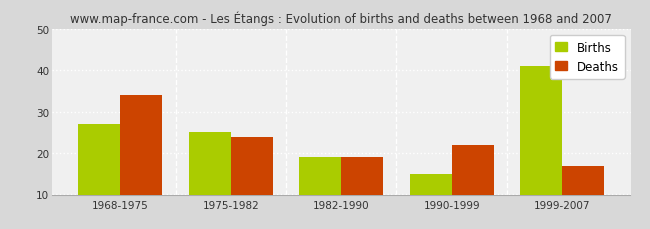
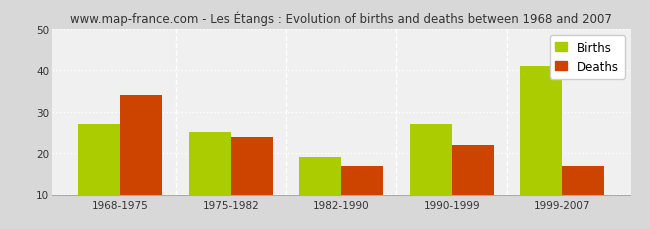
Deaths/1982-1990: 19 -> 17
Births/1990-1999: 15 -> 27
